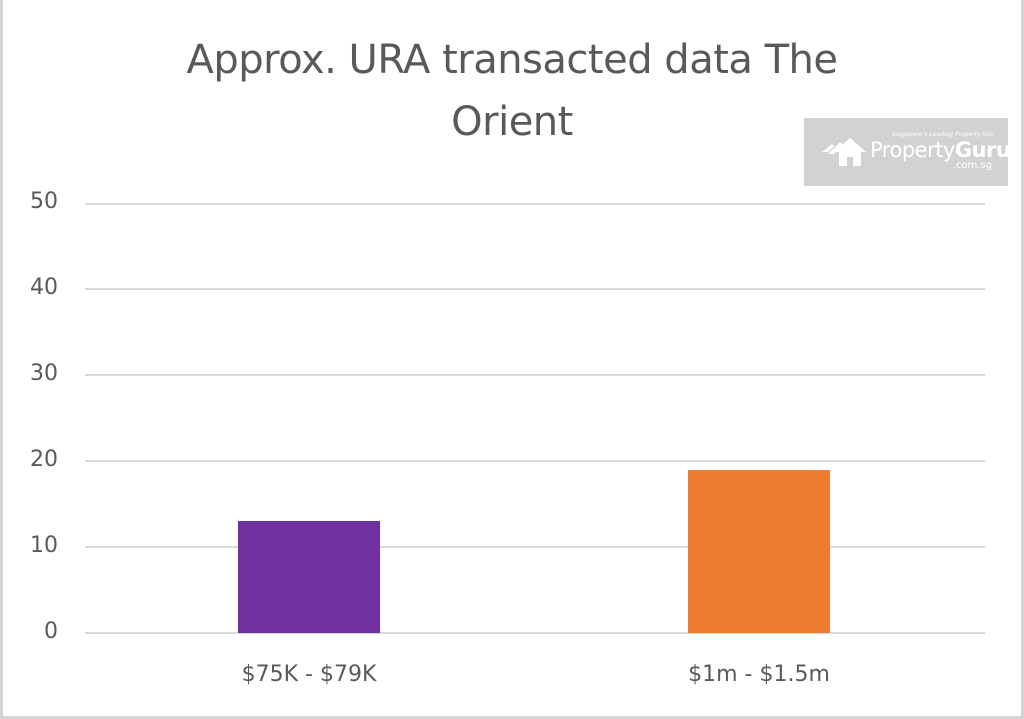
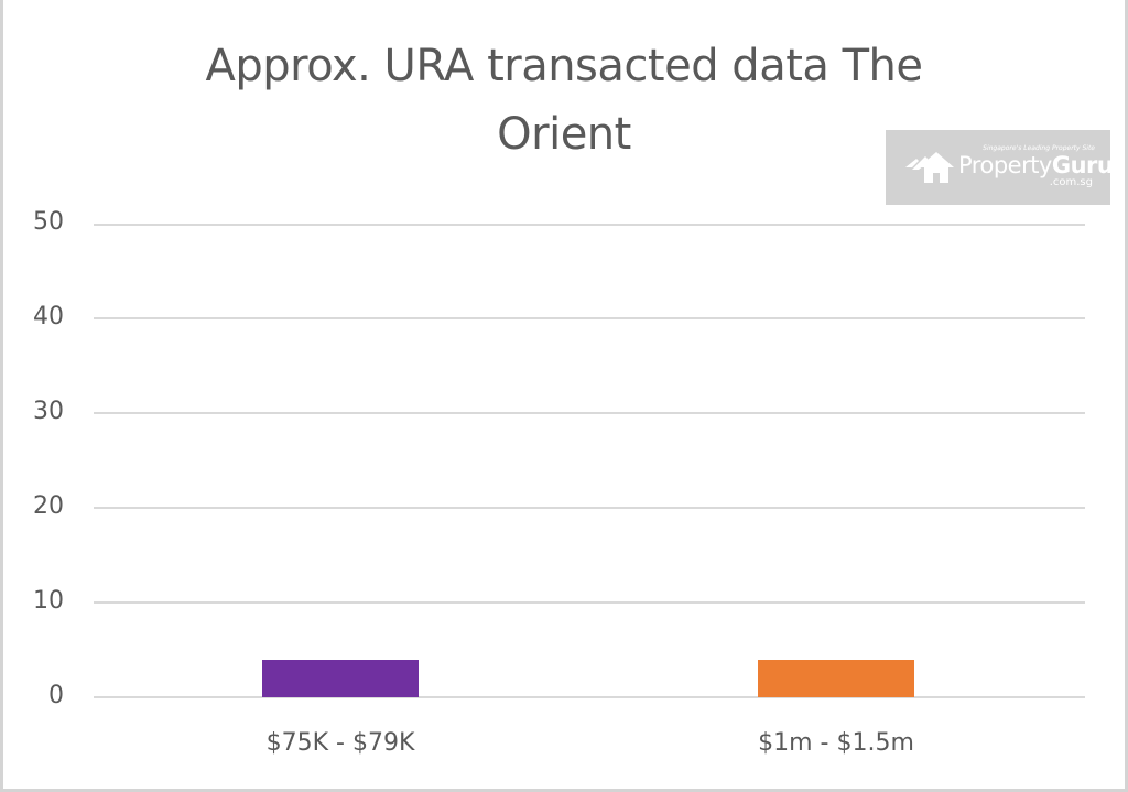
$75K - $79K: 13 -> 4
$1m - $1.5m: 19 -> 4
